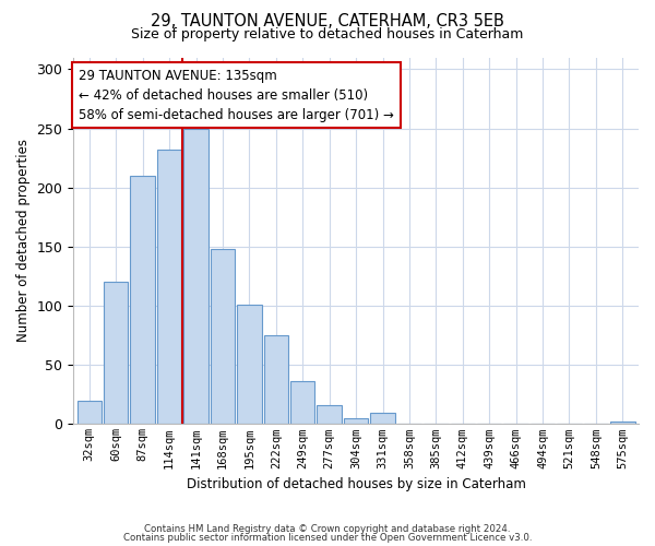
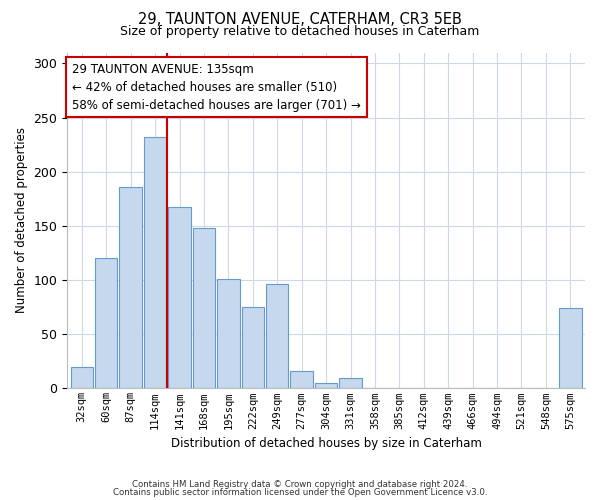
87sqm: 210 -> 186
141sqm: 250 -> 167
249sqm: 36 -> 96
575sqm: 2 -> 74
